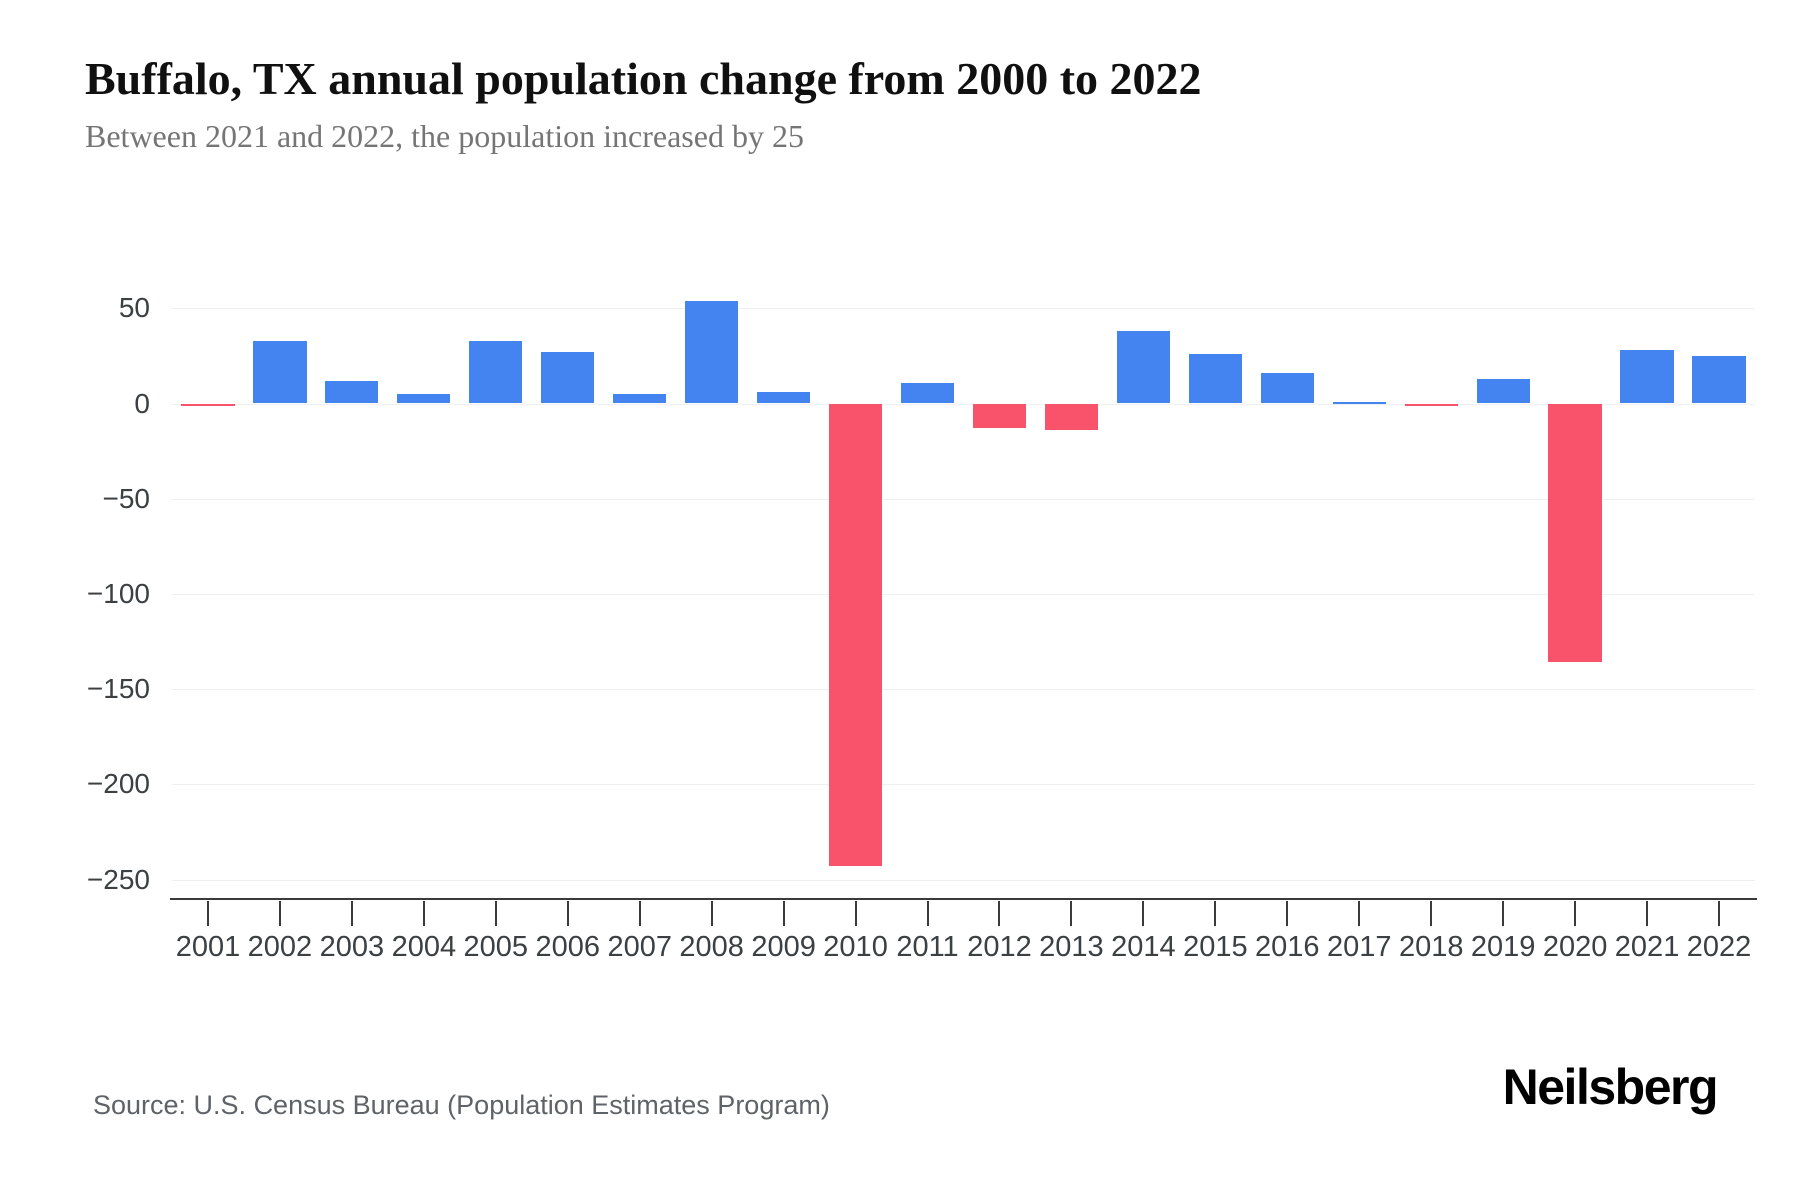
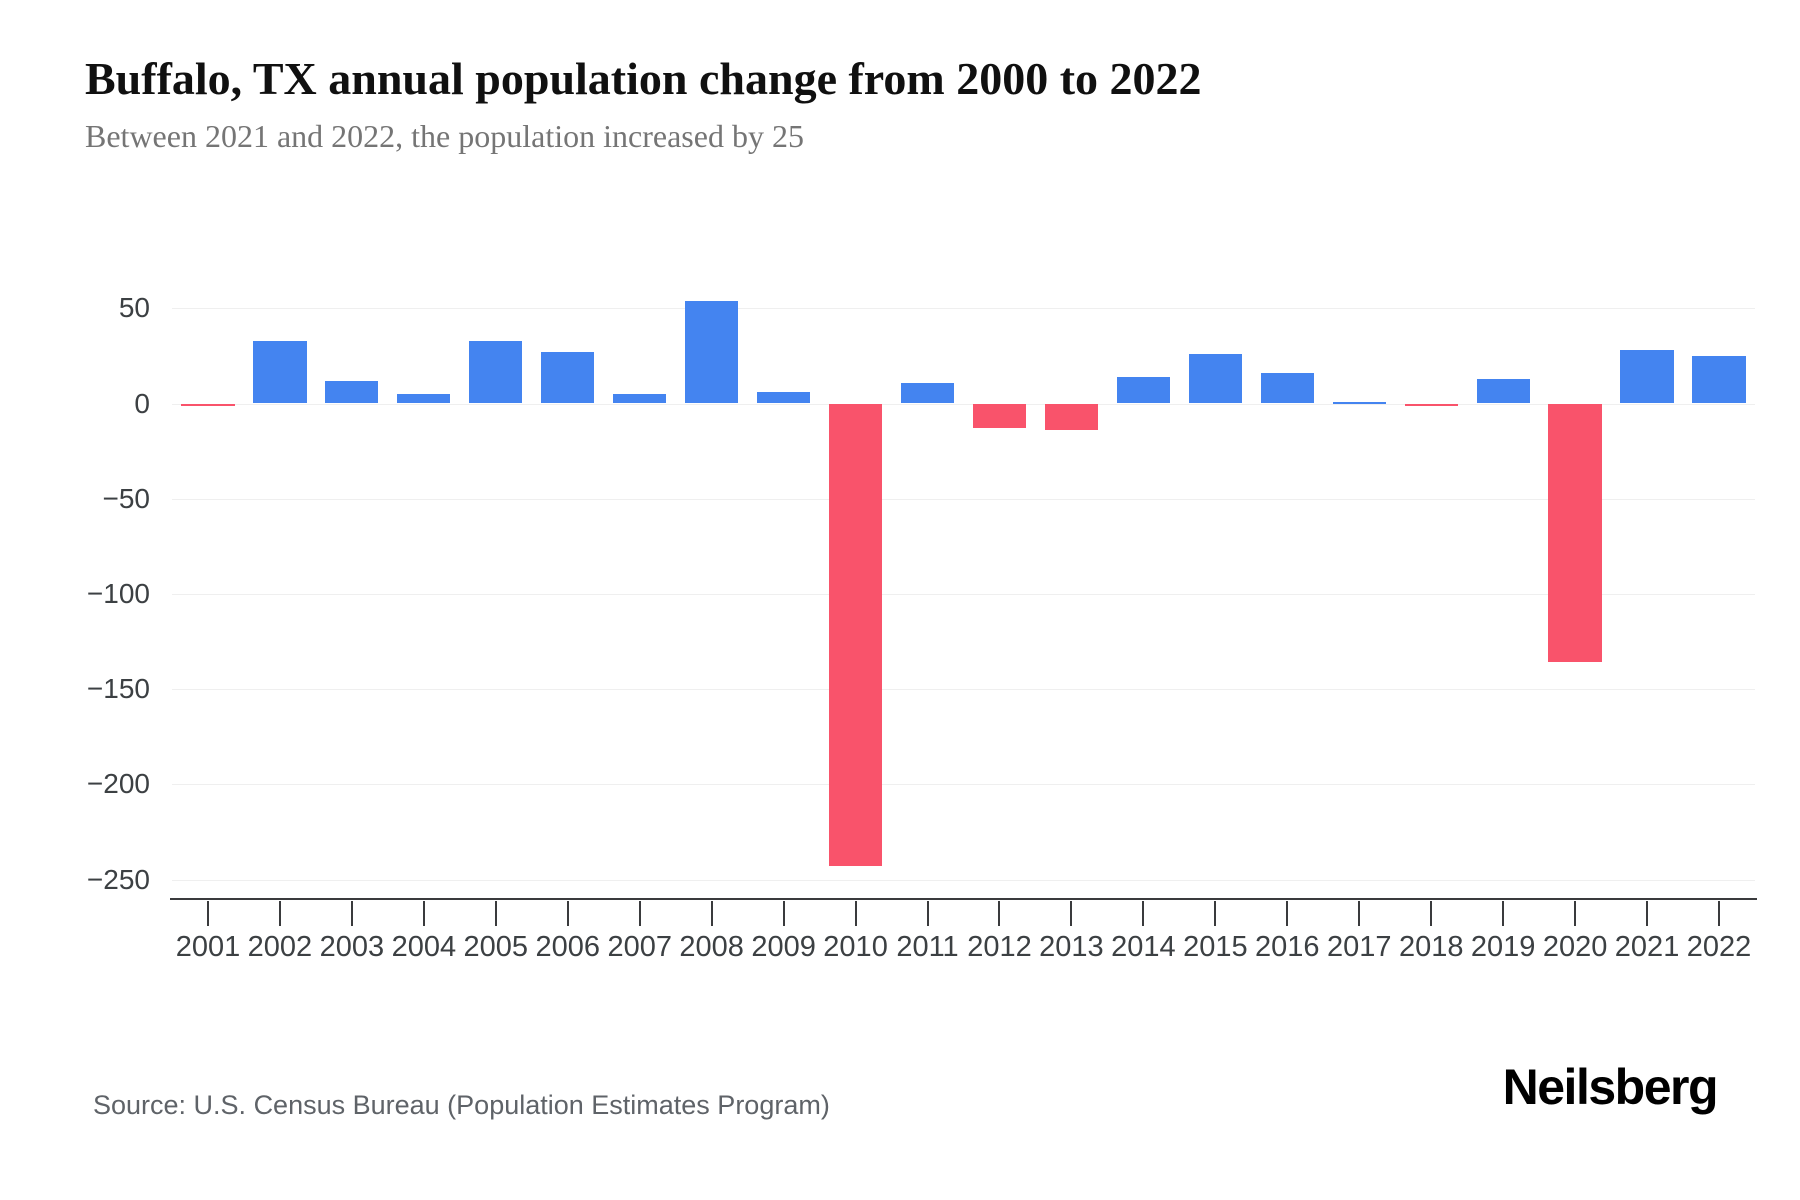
2014: 38 -> 14
